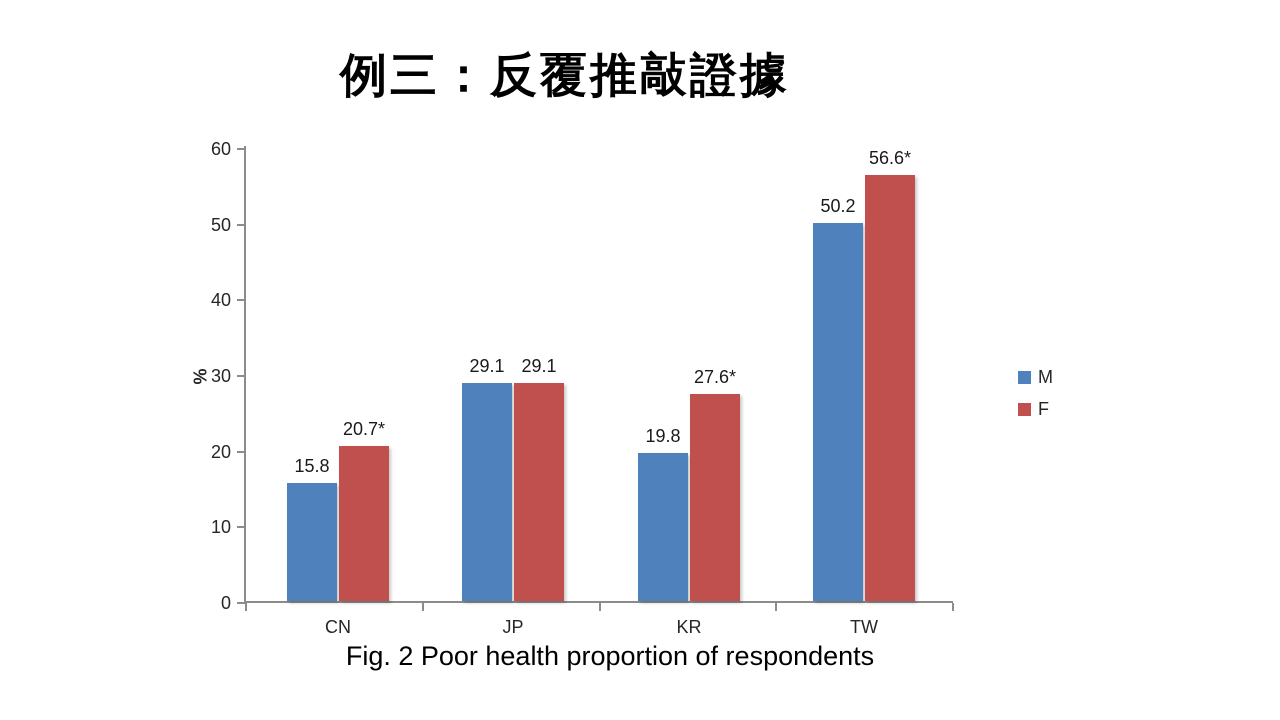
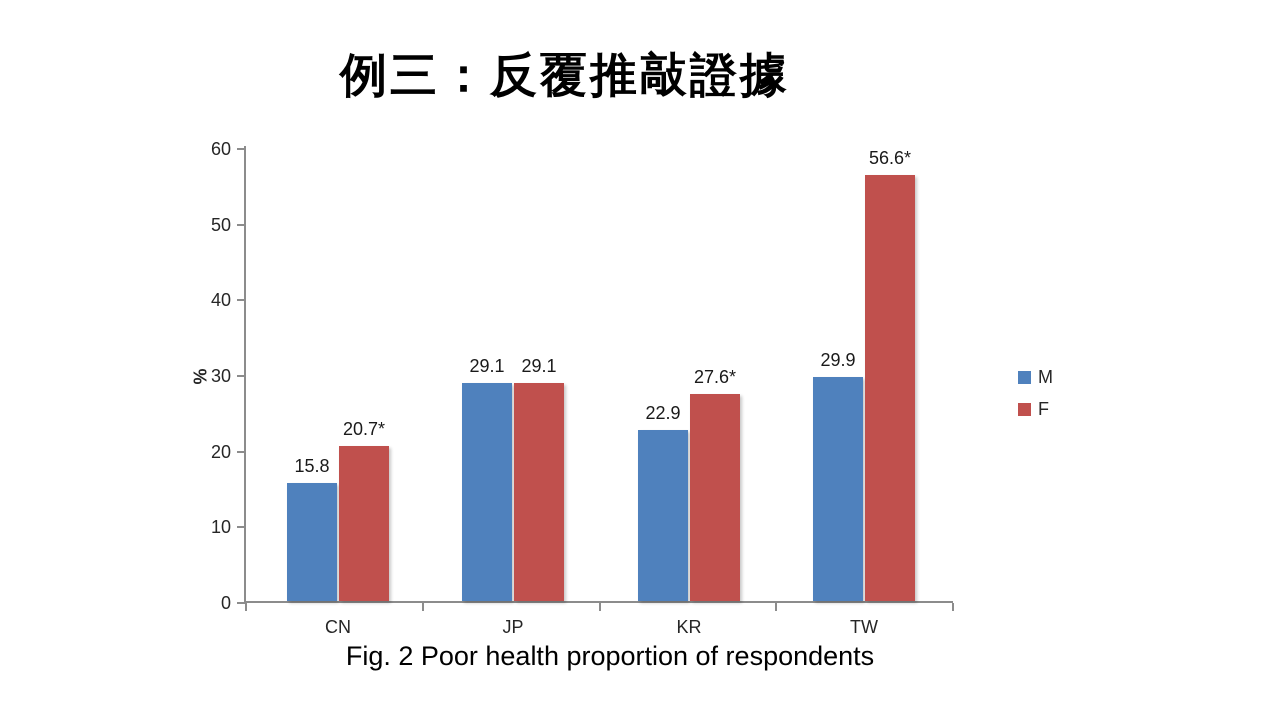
M/KR: 19.8 -> 22.9
M/TW: 50.2 -> 29.9
